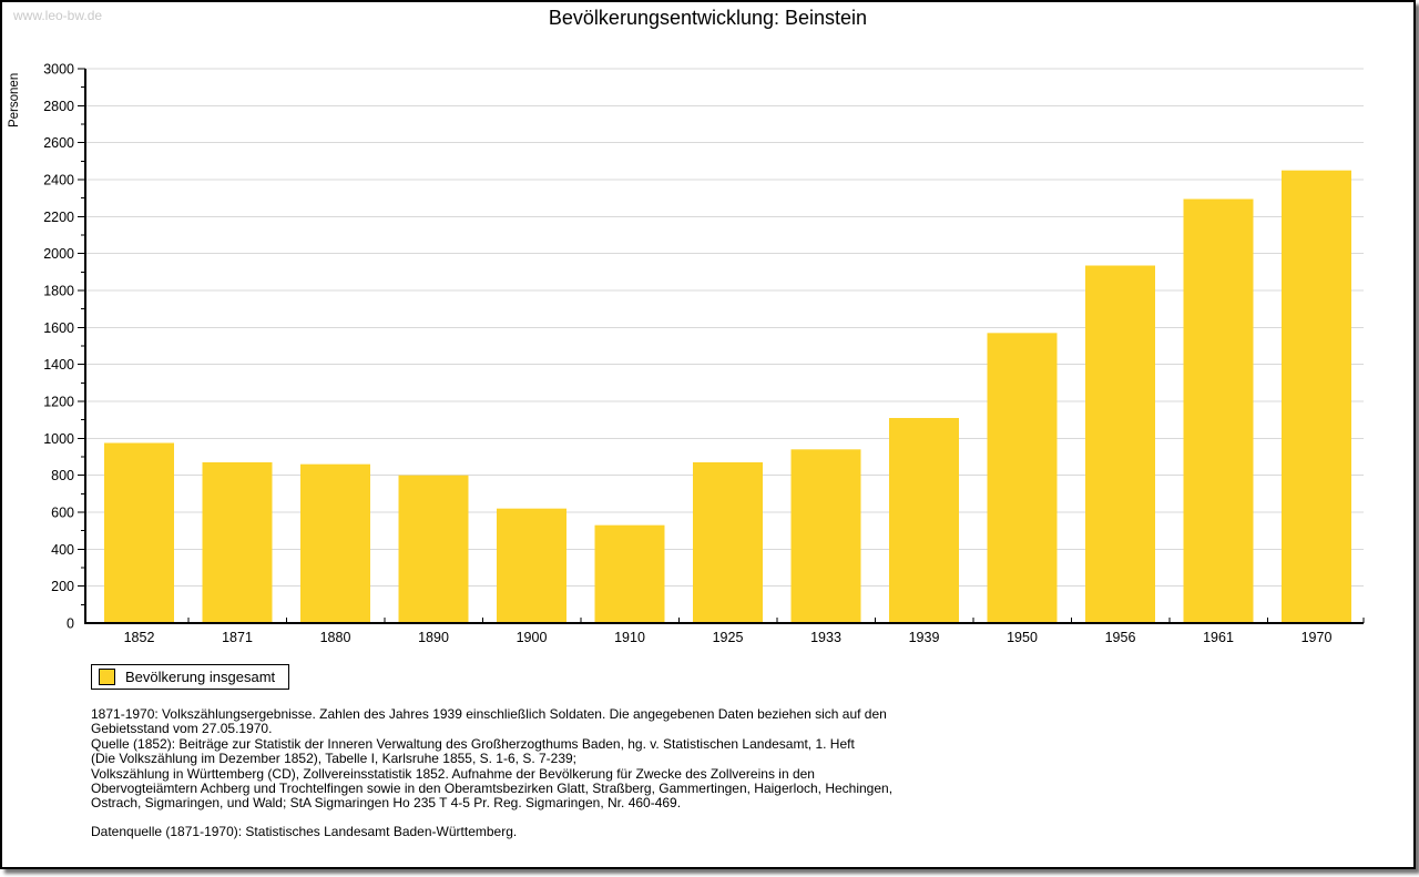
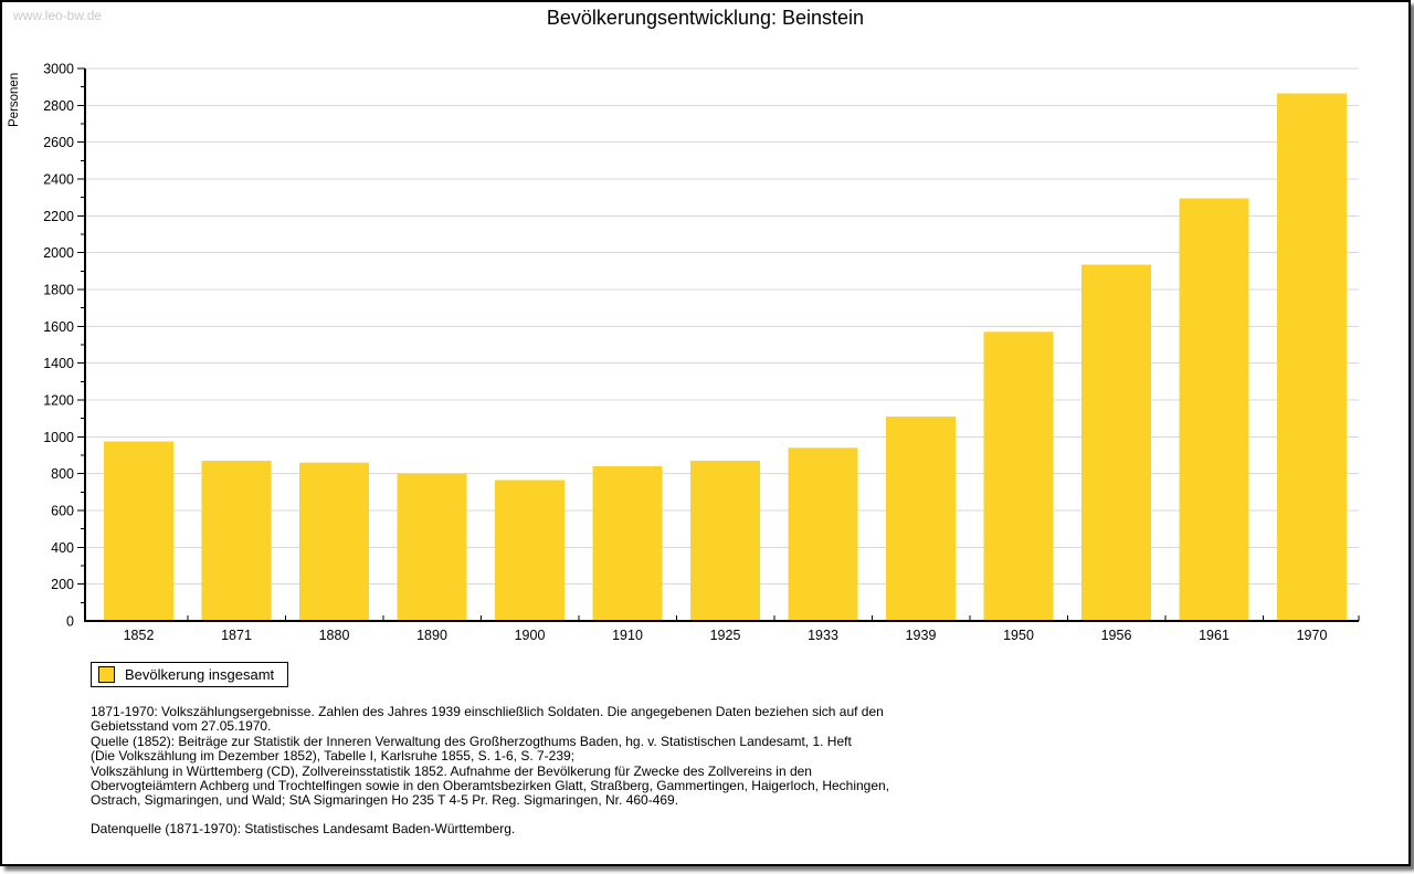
1900: 620 -> 760
1910: 530 -> 840
1970: 2450 -> 2860
